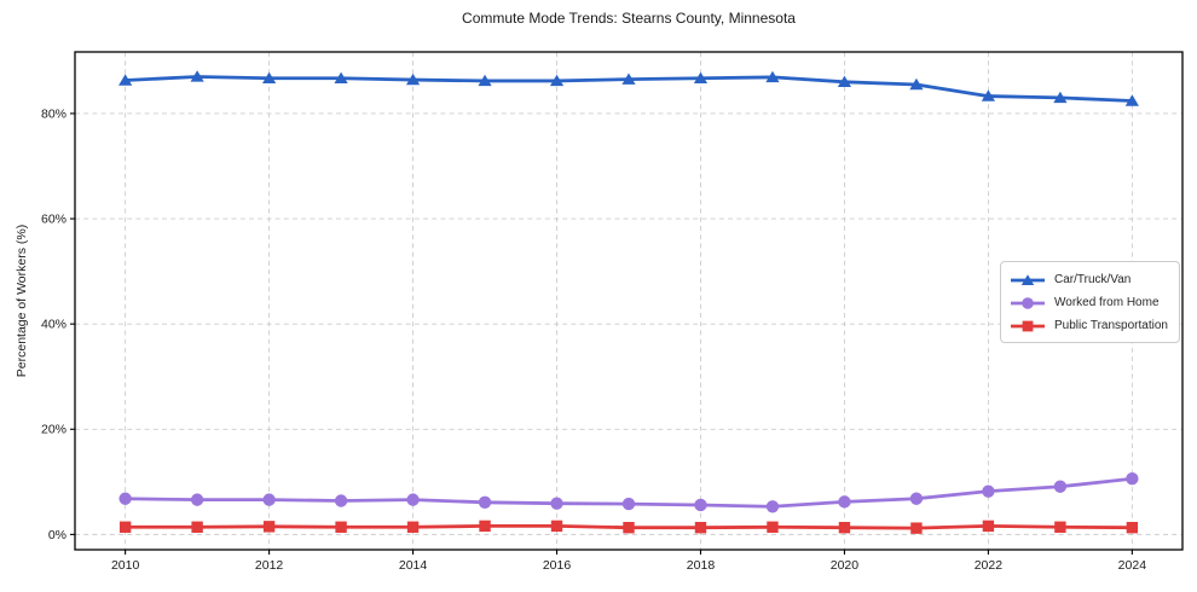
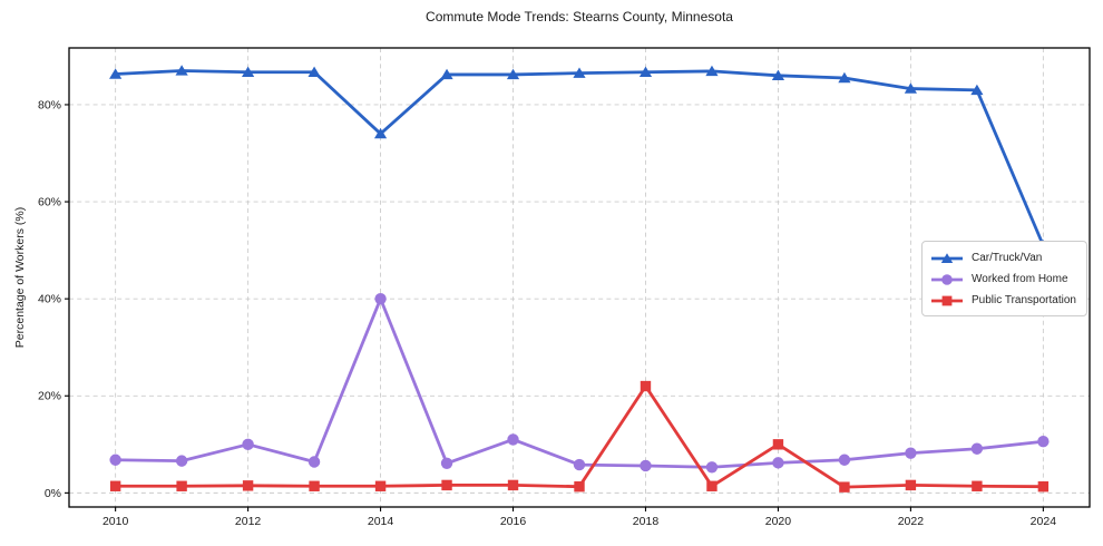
Worked from Home/2012: 7% -> 10%
Car/Truck/Van/2014: 86% -> 74%
Worked from Home/2014: 7% -> 40%
Worked from Home/2016: 6% -> 11%
Public Transportation/2018: 1% -> 22%
Public Transportation/2020: 1% -> 10%
Car/Truck/Van/2024: 82% -> 51%
